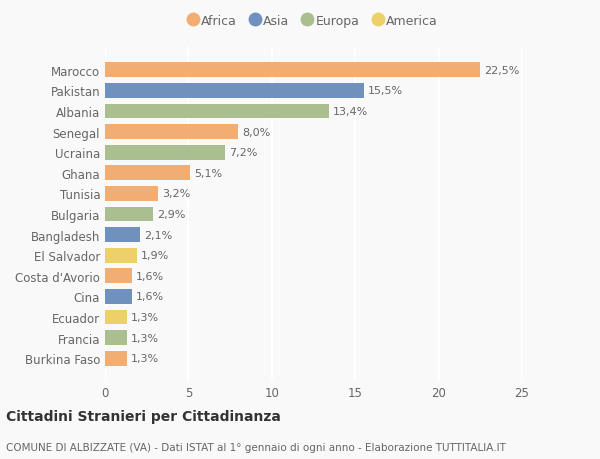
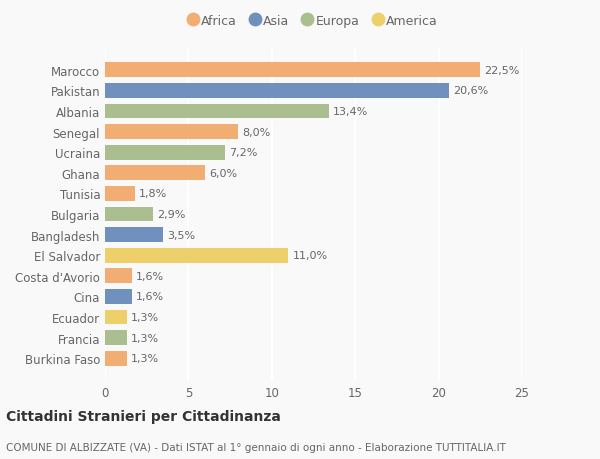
Pakistan: 15,5% -> 20,6%
Ghana: 5,1% -> 6,0%
Tunisia: 3,2% -> 1,8%
Bangladesh: 2,1% -> 3,5%
El Salvador: 1,9% -> 11,0%
